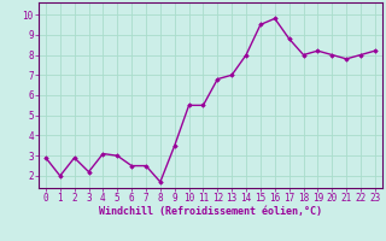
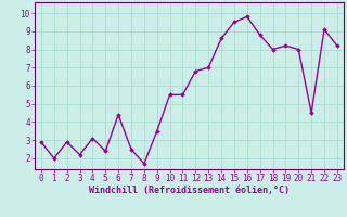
5: 3.0 -> 2.4
6: 2.5 -> 4.4
14: 8.0 -> 8.6
21: 7.8 -> 4.5
22: 8.0 -> 9.1
